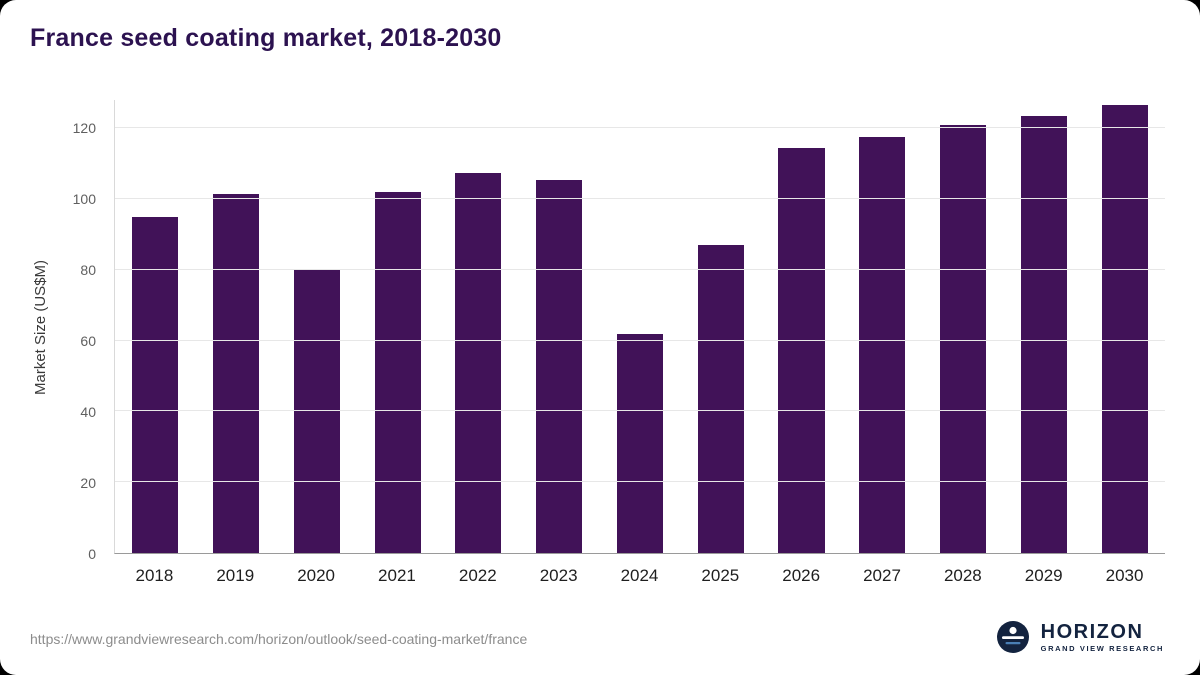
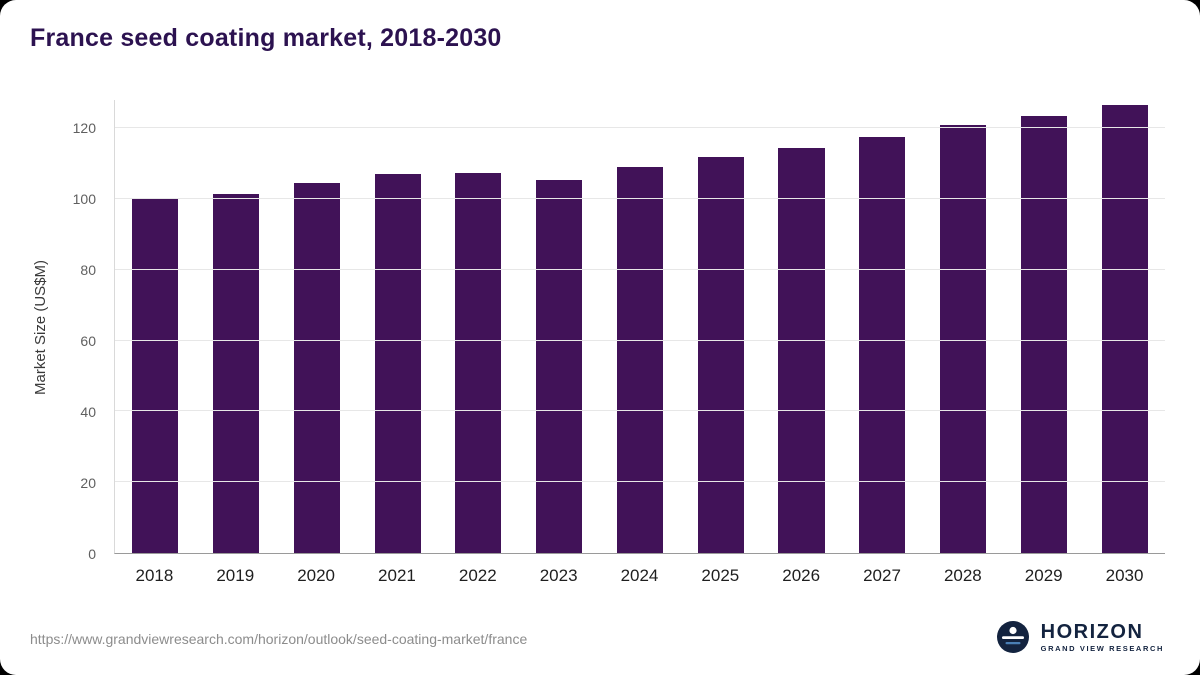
2018: 95 -> 100
2020: 80 -> 104
2021: 102 -> 107
2024: 62 -> 109
2025: 87 -> 112
